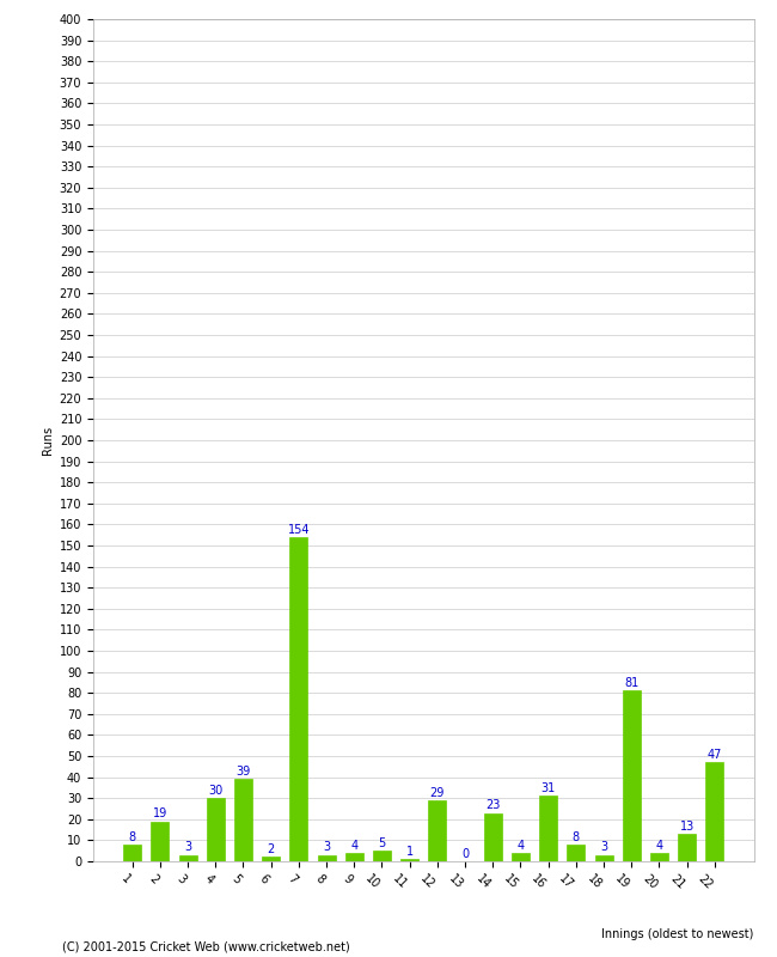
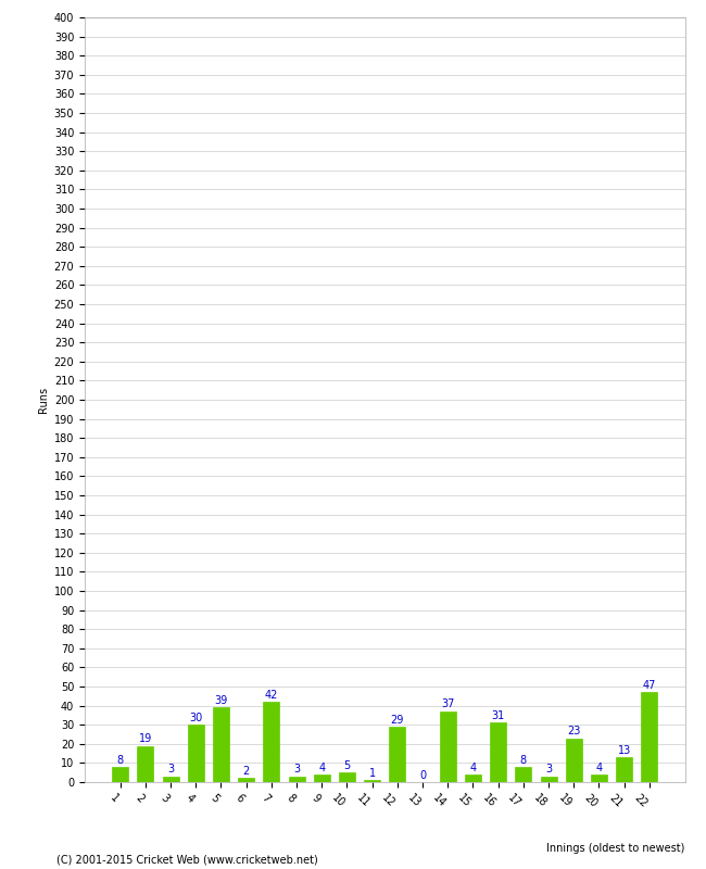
7: 154 -> 42
14: 23 -> 37
19: 81 -> 23
